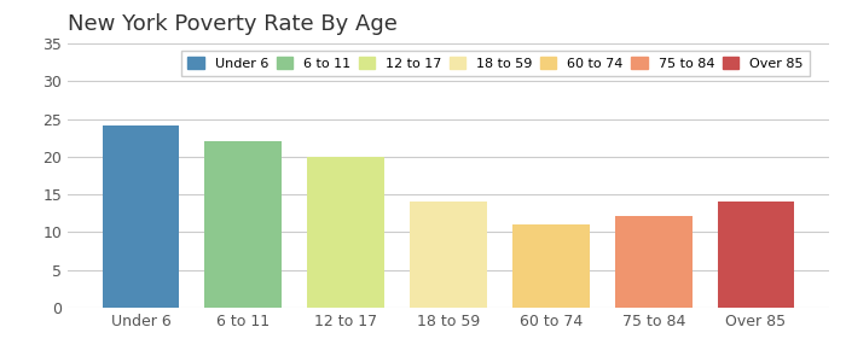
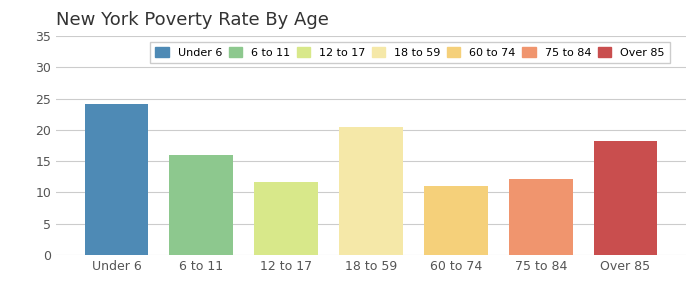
6 to 11: 22.1 -> 16.0
12 to 17: 20.0 -> 11.6
18 to 59: 14.1 -> 20.4
Over 85: 14.1 -> 18.2
